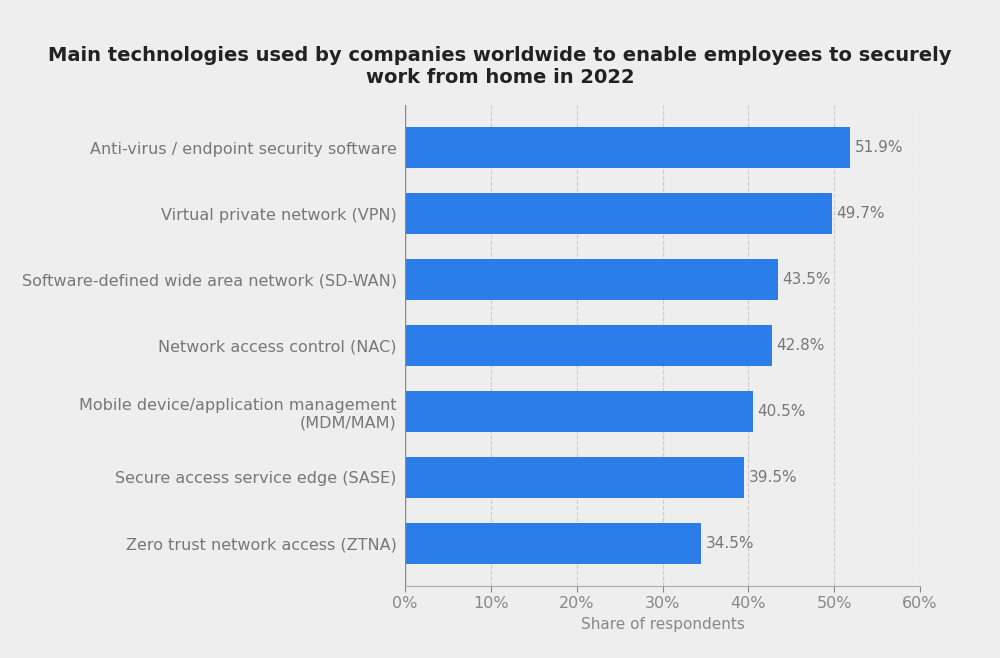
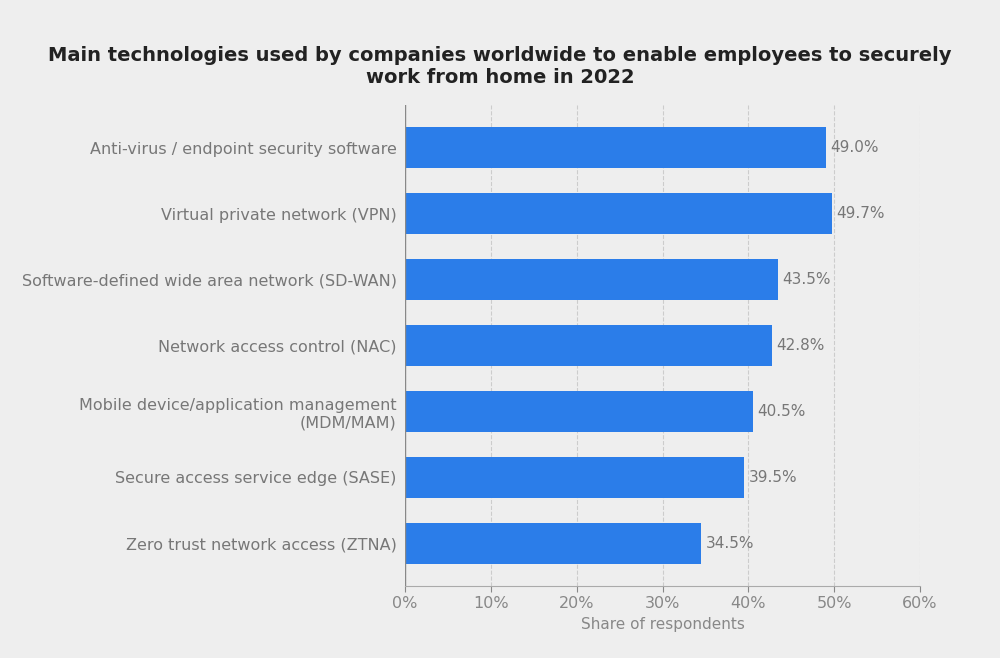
Anti-virus / endpoint security software: 51.9% -> 49.0%
